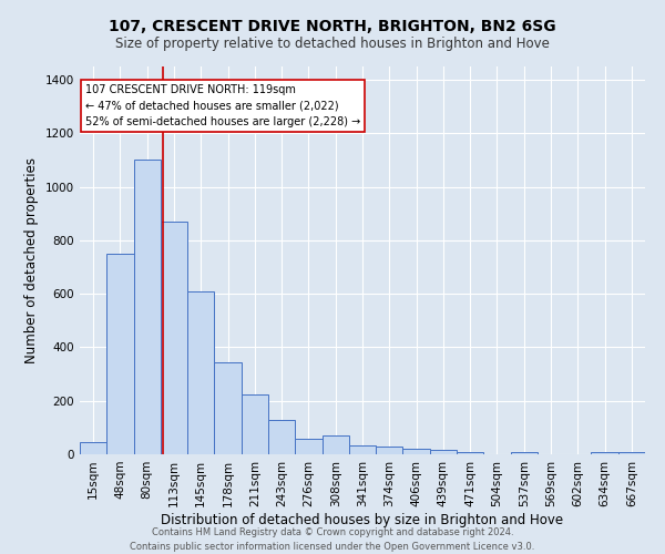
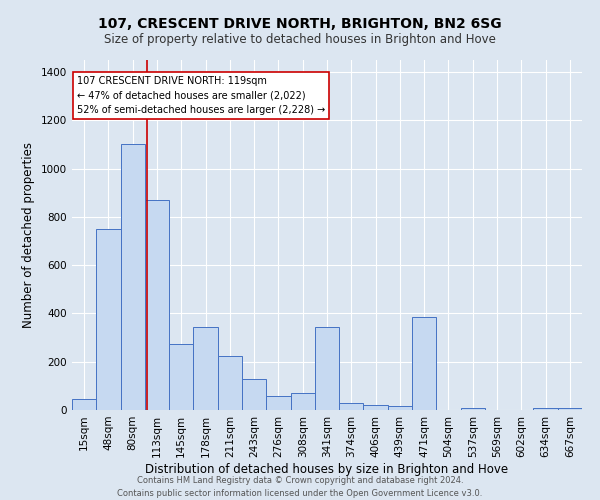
145sqm: 610 -> 275
341sqm: 32 -> 345
471sqm: 10 -> 385
